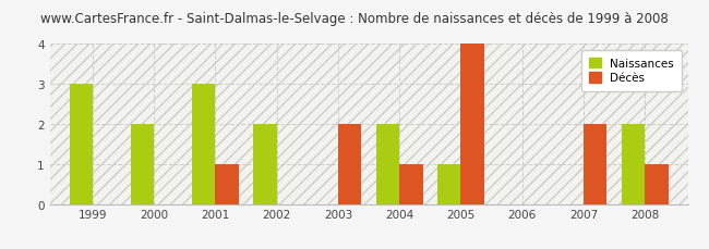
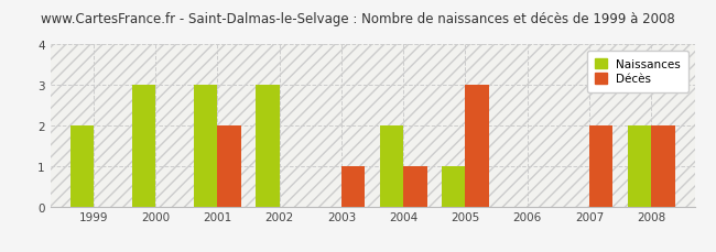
Naissances/1999: 3 -> 2
Naissances/2000: 2 -> 3
Décès/2001: 1 -> 2
Naissances/2002: 2 -> 3
Décès/2003: 2 -> 1
Décès/2005: 4 -> 3
Décès/2008: 1 -> 2
